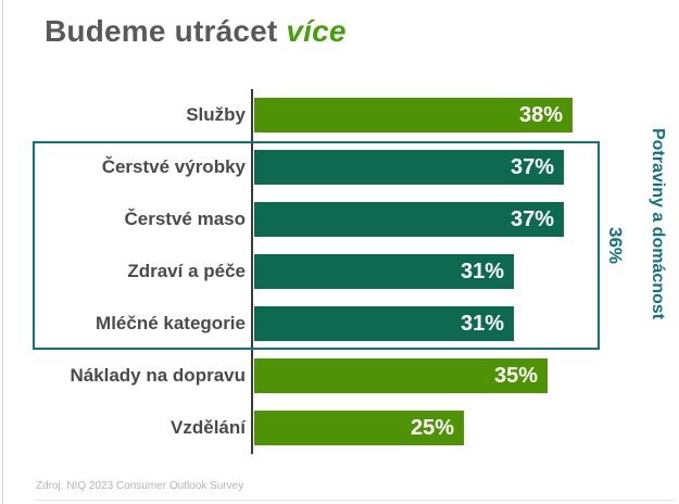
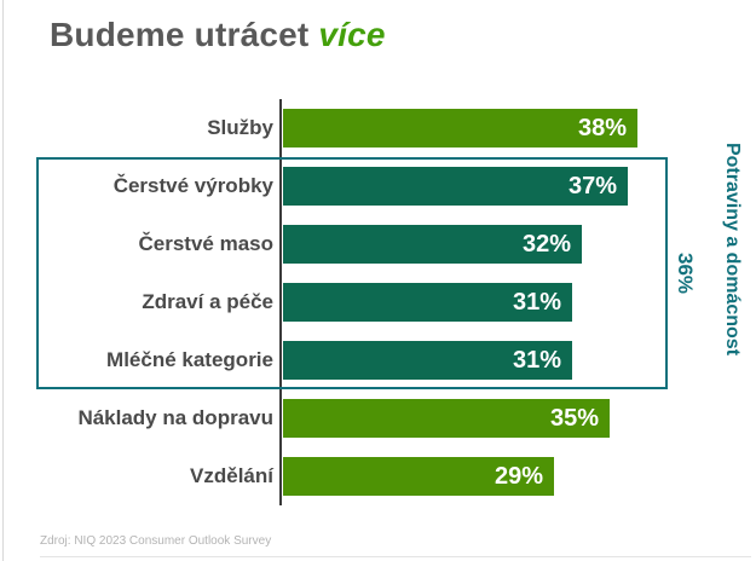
Čerstvé maso: 37% -> 32%
Vzdělání: 25% -> 29%
